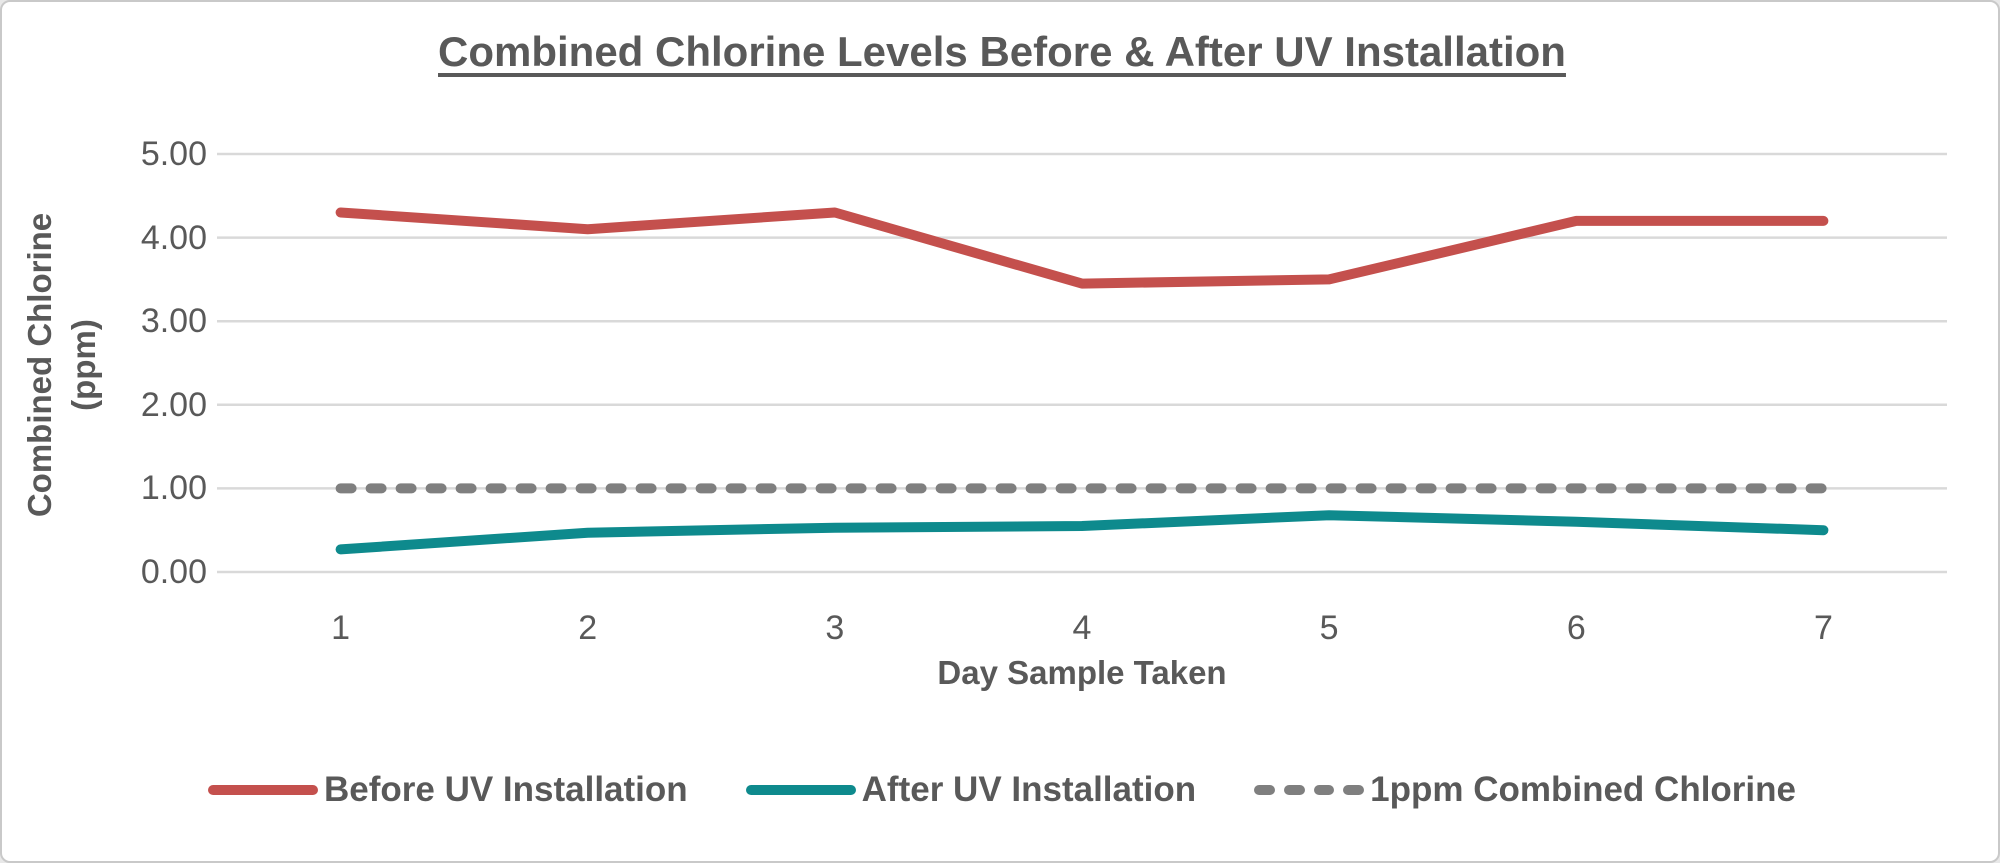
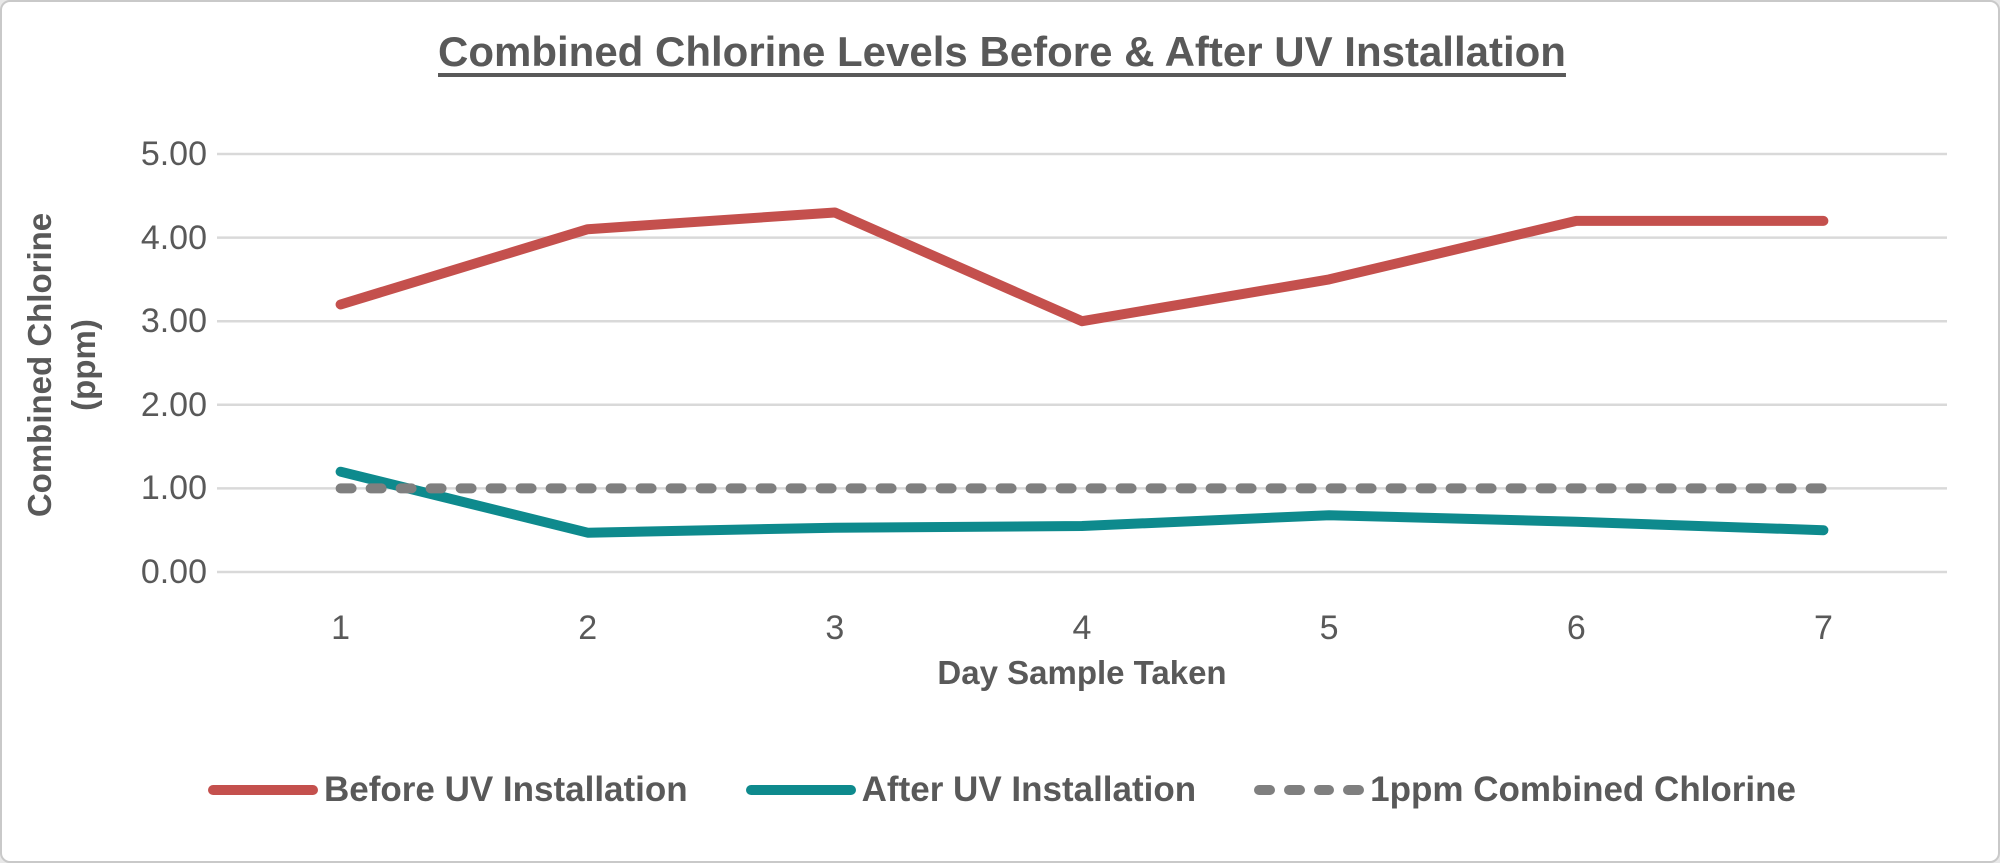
Before UV Installation/1: 4.3 -> 3.2
After UV Installation/1: 0.3 -> 1.2
Before UV Installation/4: 3.5 -> 3.0
